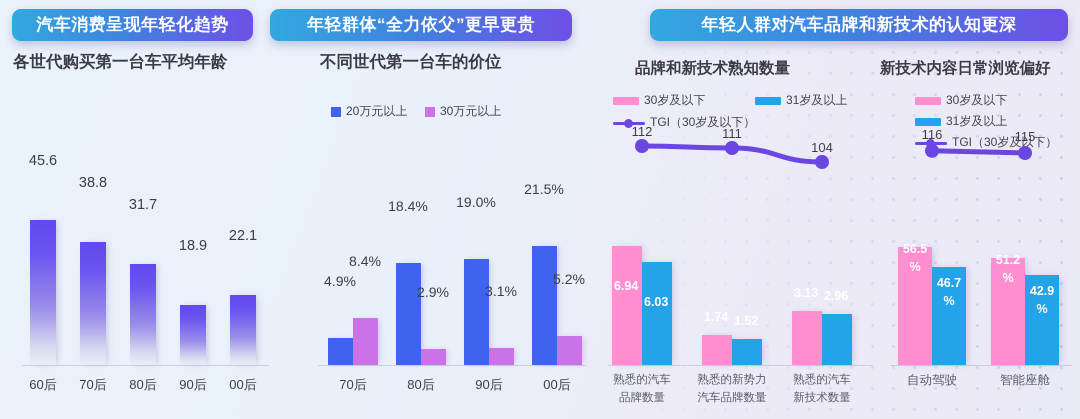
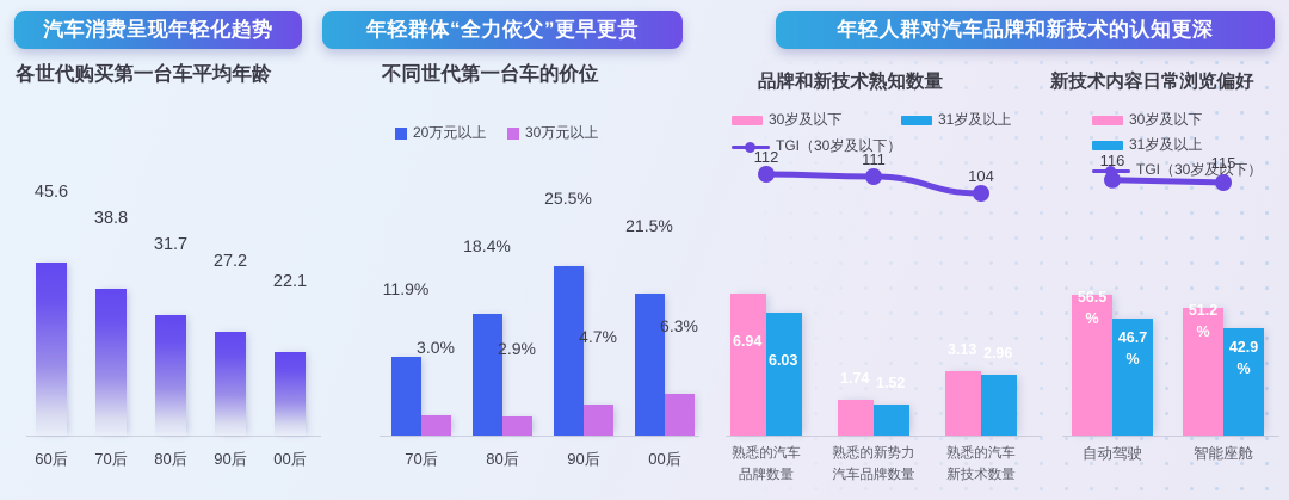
各世代购买第一台车平均年龄/90后: 18.9 -> 27.2
不同世代第一台车的价位/20万元以上/70后: 4.9% -> 11.9%
不同世代第一台车的价位/30万元以上/70后: 8.4% -> 3.0%
不同世代第一台车的价位/20万元以上/90后: 19.0% -> 25.5%
不同世代第一台车的价位/30万元以上/90后: 3.1% -> 4.7%
不同世代第一台车的价位/30万元以上/00后: 5.2% -> 6.3%
